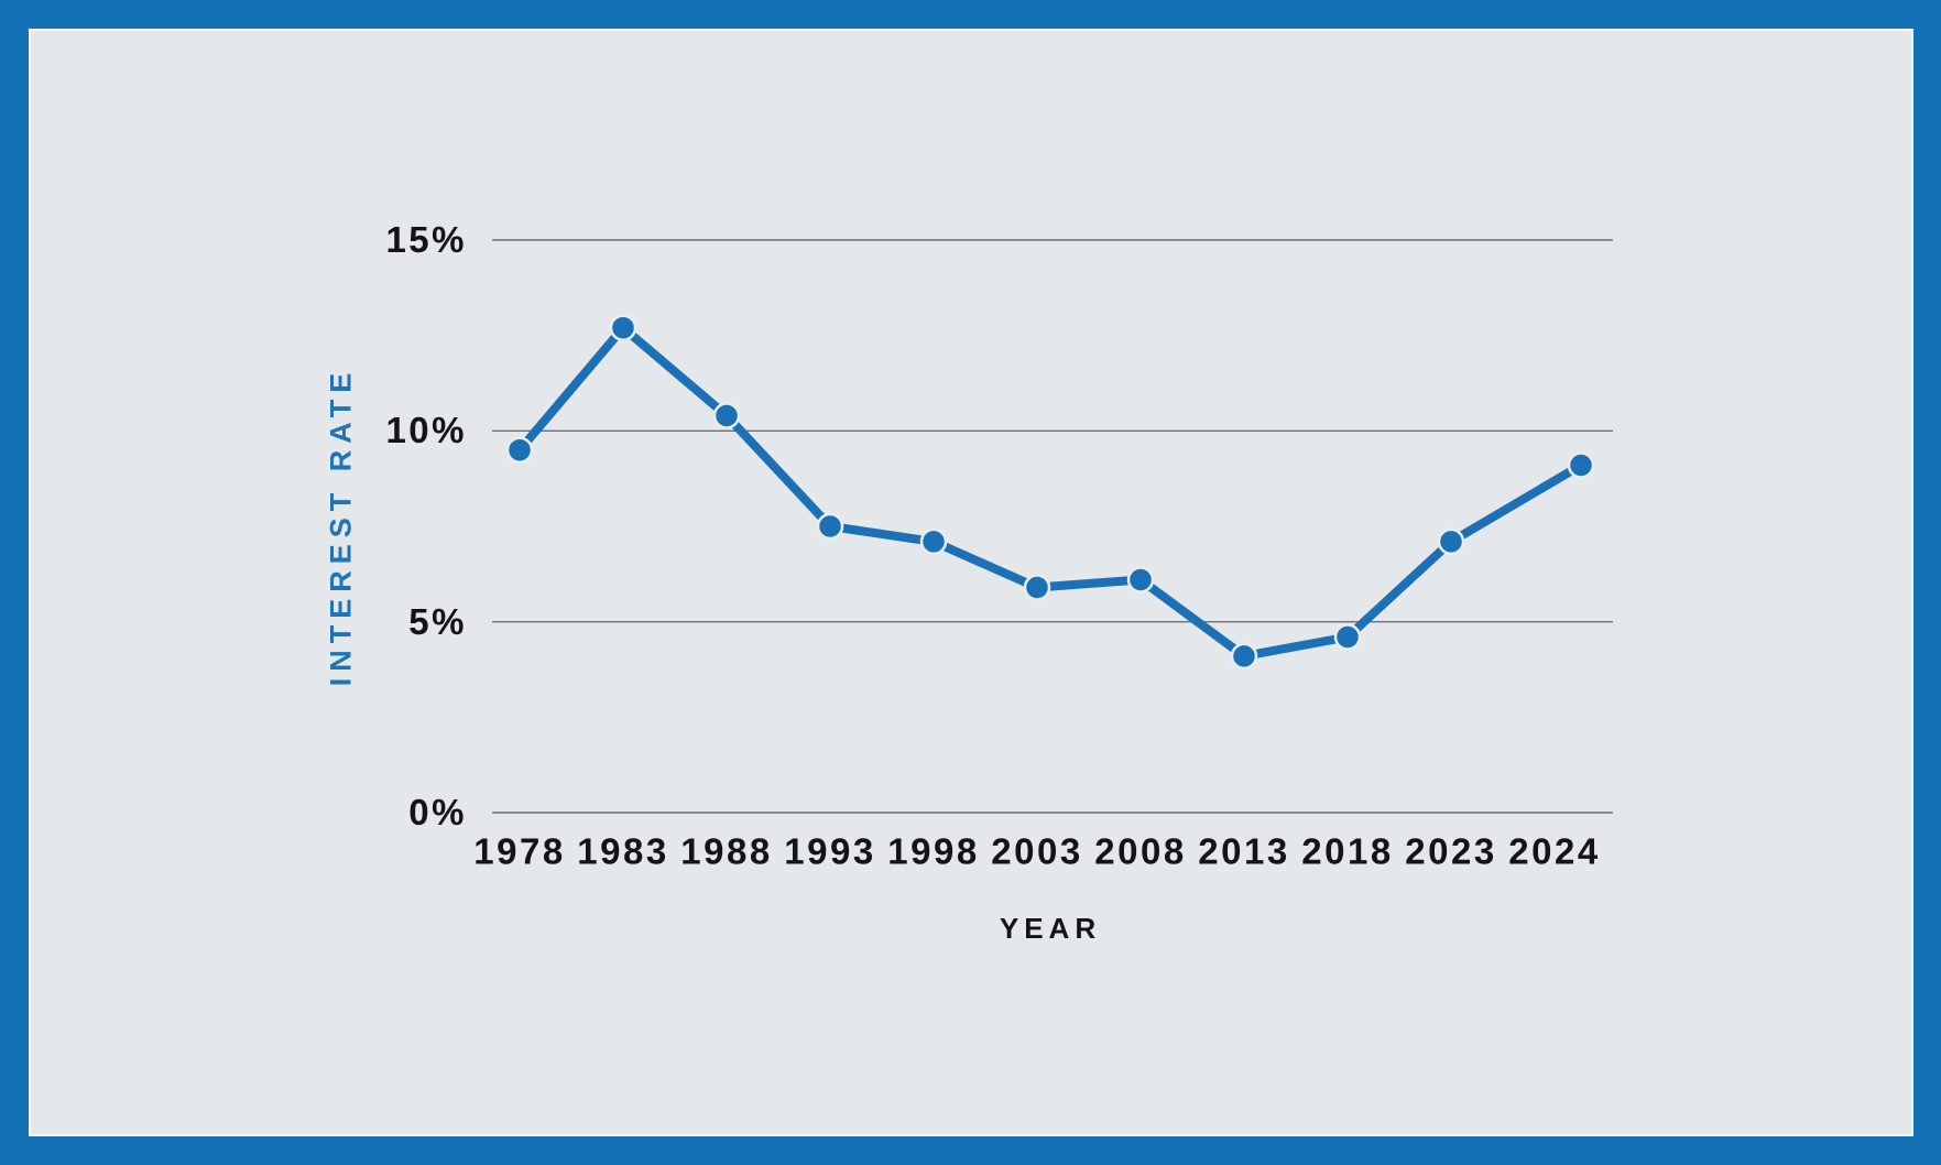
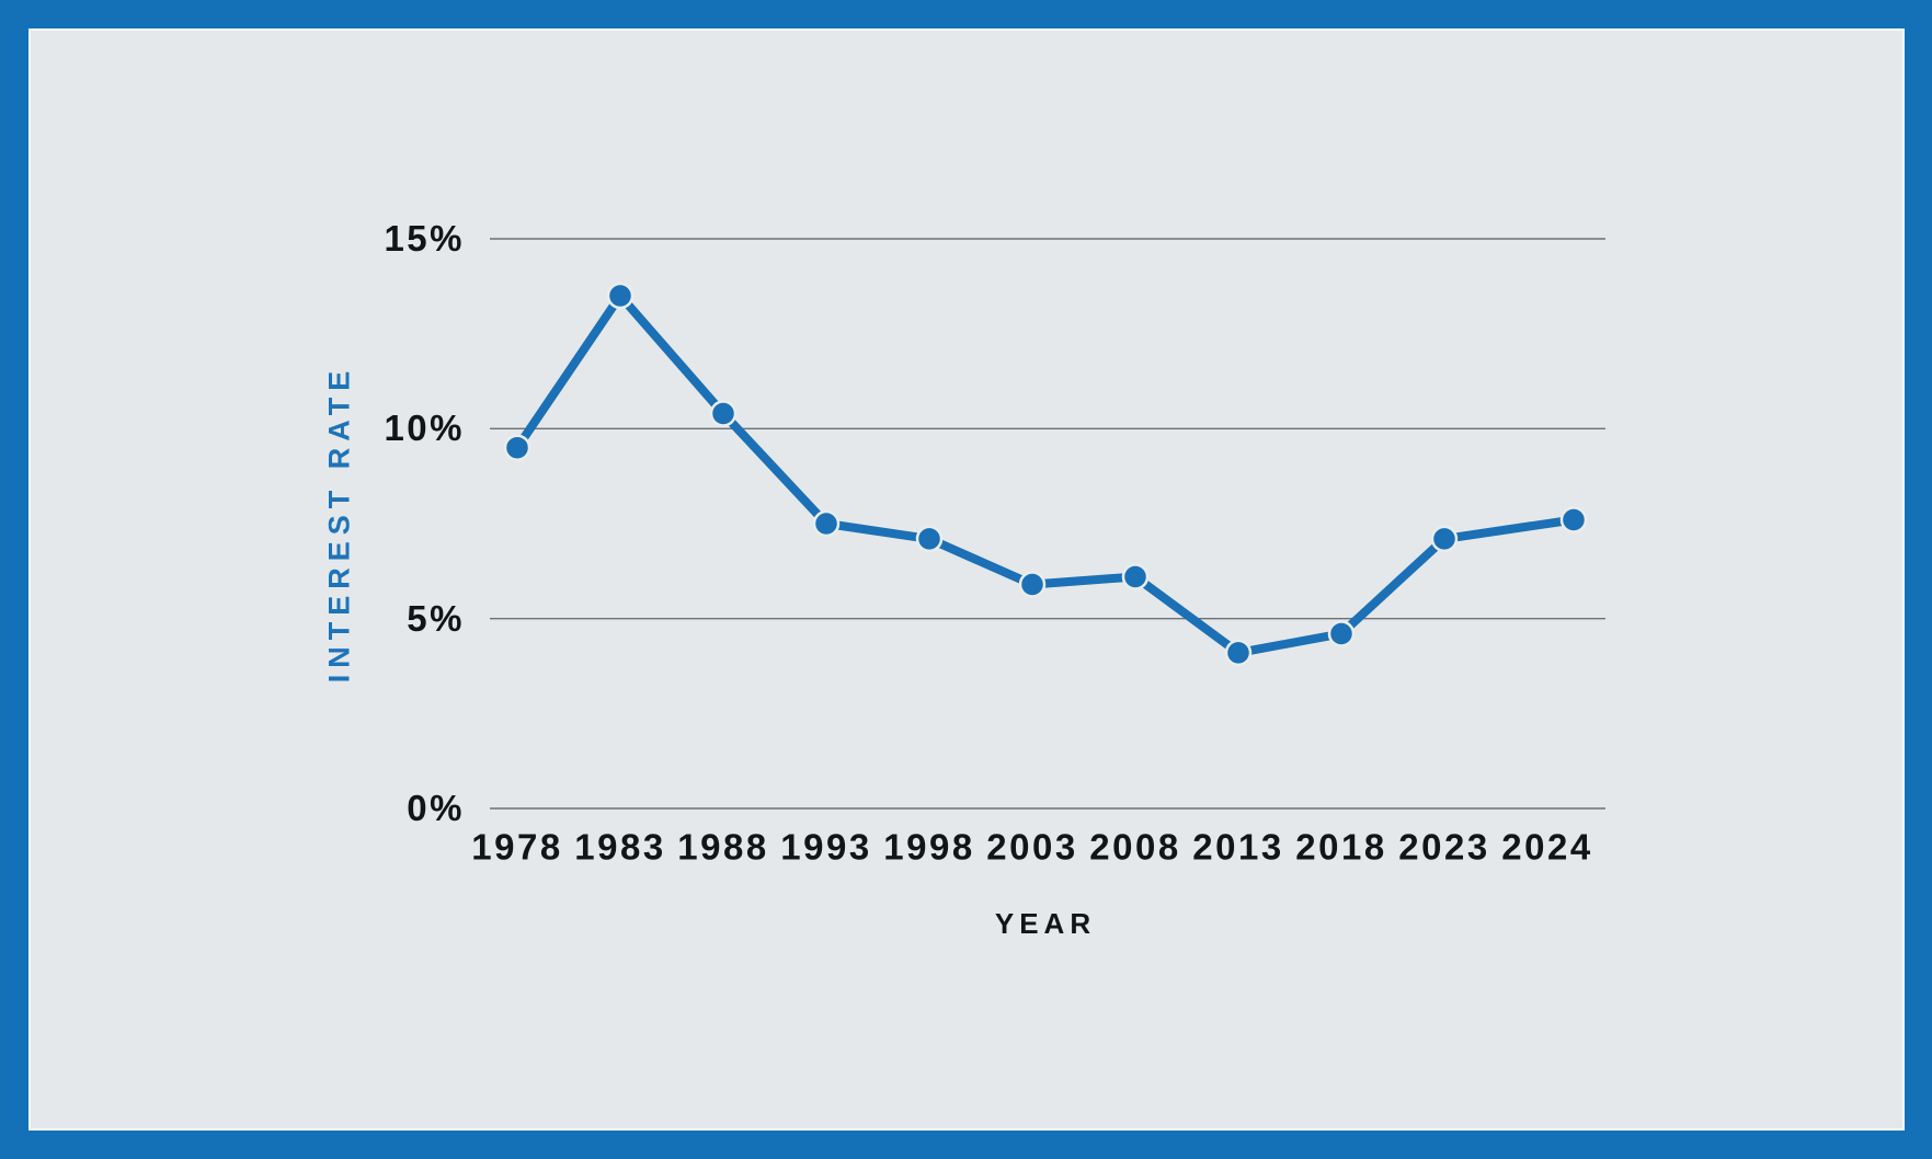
1983: 12.7% -> 13.5%
2024: 9.1% -> 7.6%
